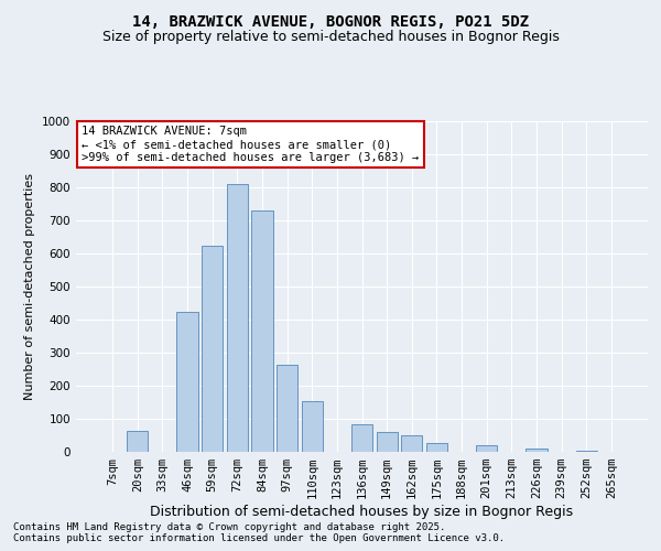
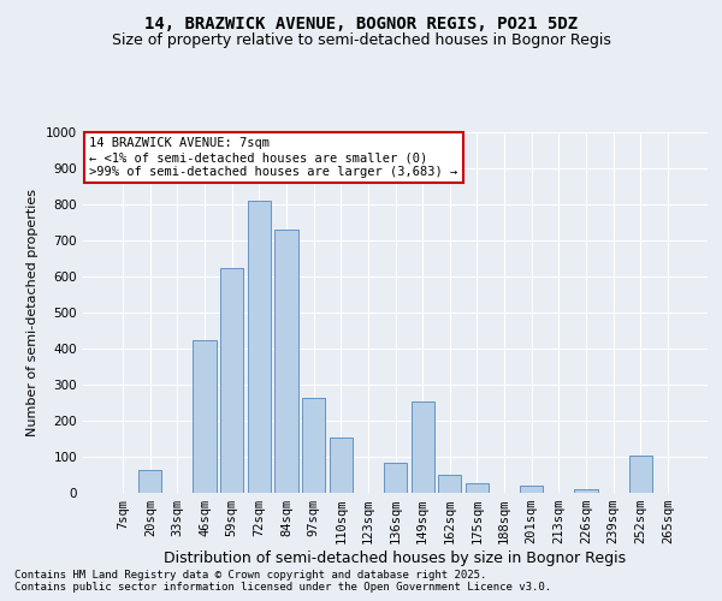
149sqm: 60 -> 255
252sqm: 5 -> 105
